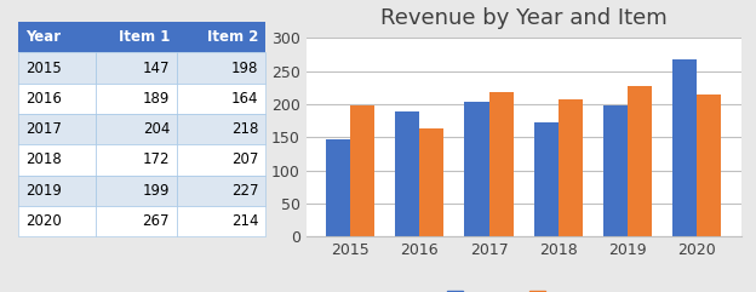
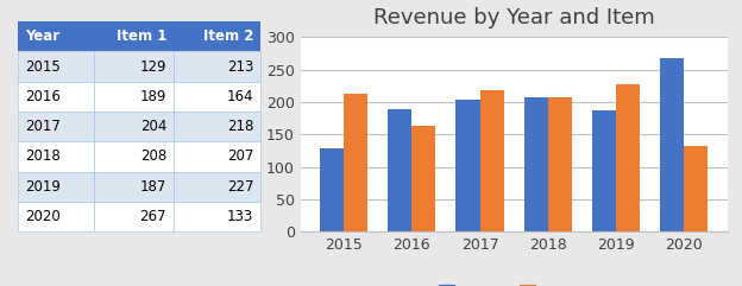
Item 1/2015: 147 -> 129
Item 2/2015: 198 -> 213
Item 1/2018: 172 -> 208
Item 1/2019: 199 -> 187
Item 2/2020: 214 -> 133
